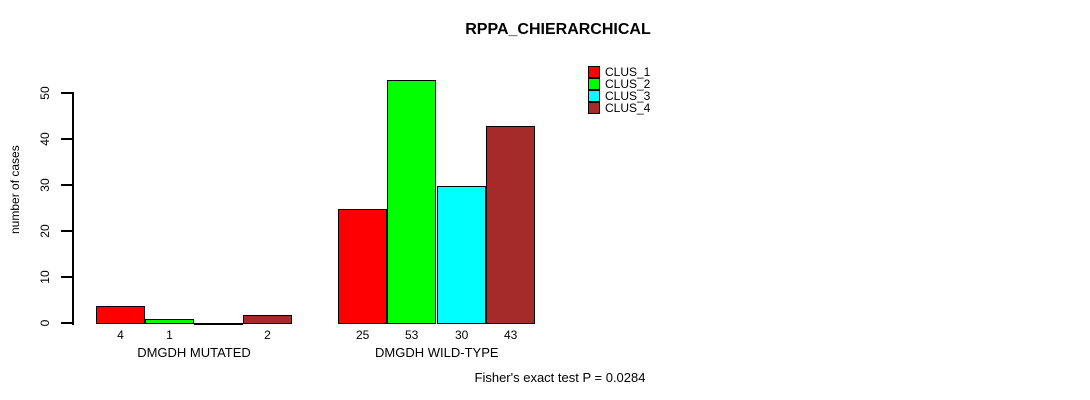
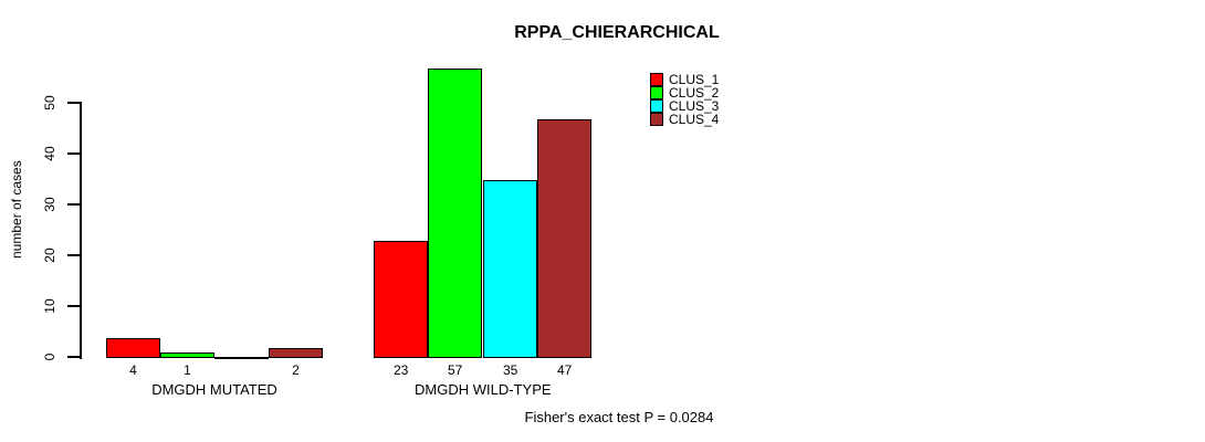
CLUS_1/DMGDH WILD-TYPE: 25 -> 23
CLUS_2/DMGDH WILD-TYPE: 53 -> 57
CLUS_3/DMGDH WILD-TYPE: 30 -> 35
CLUS_4/DMGDH WILD-TYPE: 43 -> 47
